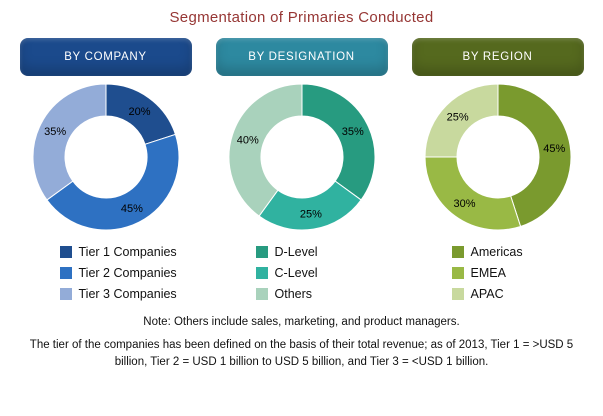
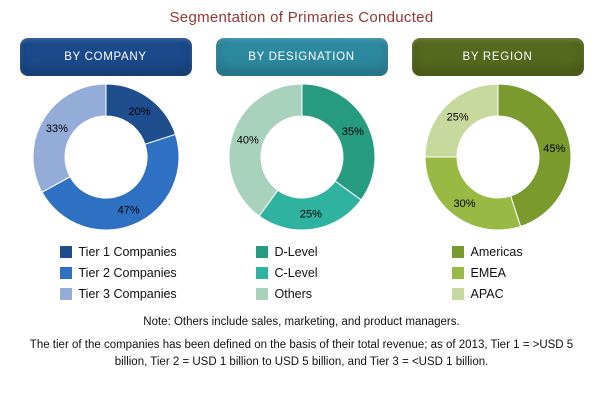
BY COMPANY/Tier 2 Companies: 45% -> 47%
BY COMPANY/Tier 3 Companies: 35% -> 33%
